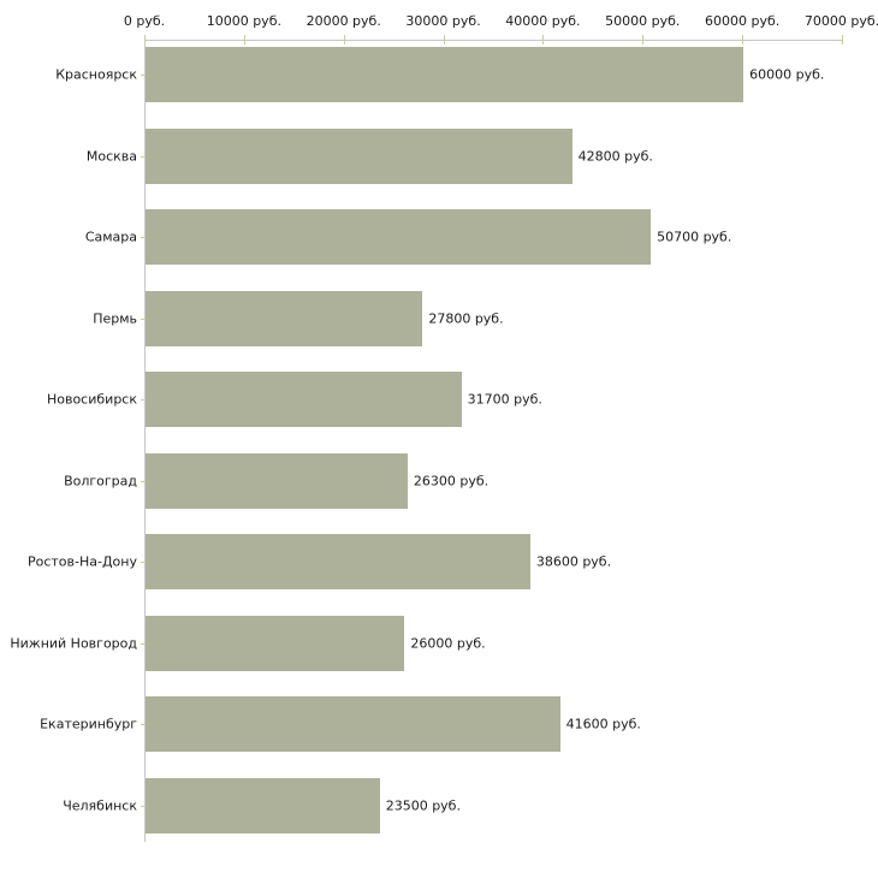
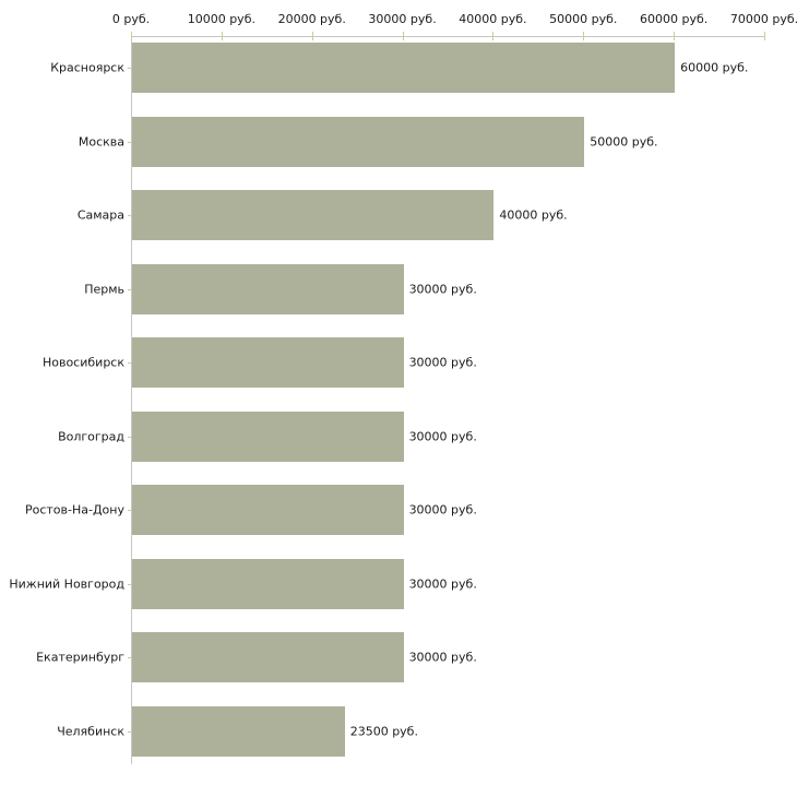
Москва: 42800 -> 50000
Самара: 50700 -> 40000
Пермь: 27800 -> 30000
Новосибирск: 31700 -> 30000
Волгоград: 26300 -> 30000
Ростов-На-Дону: 38600 -> 30000
Нижний Новгород: 26000 -> 30000
Екатеринбург: 41600 -> 30000
